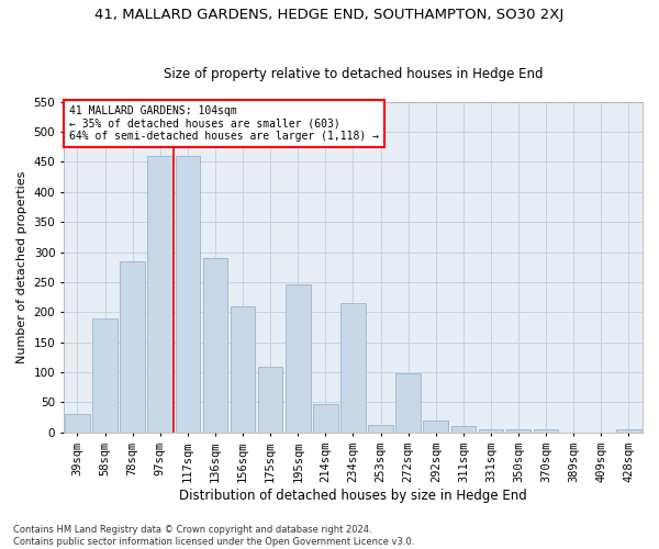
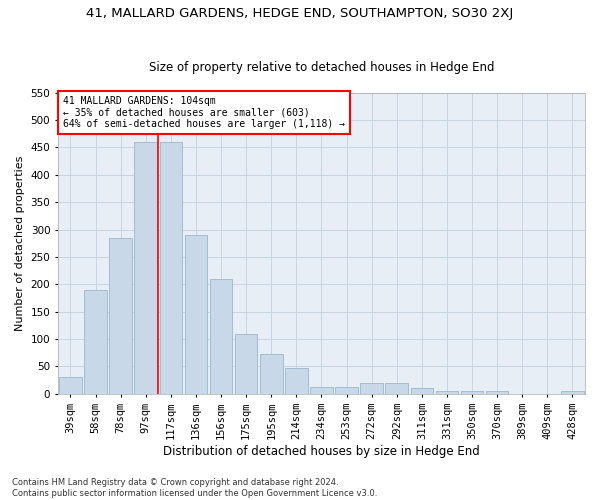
195sqm: 246 -> 72
234sqm: 216 -> 13
272sqm: 98 -> 20
